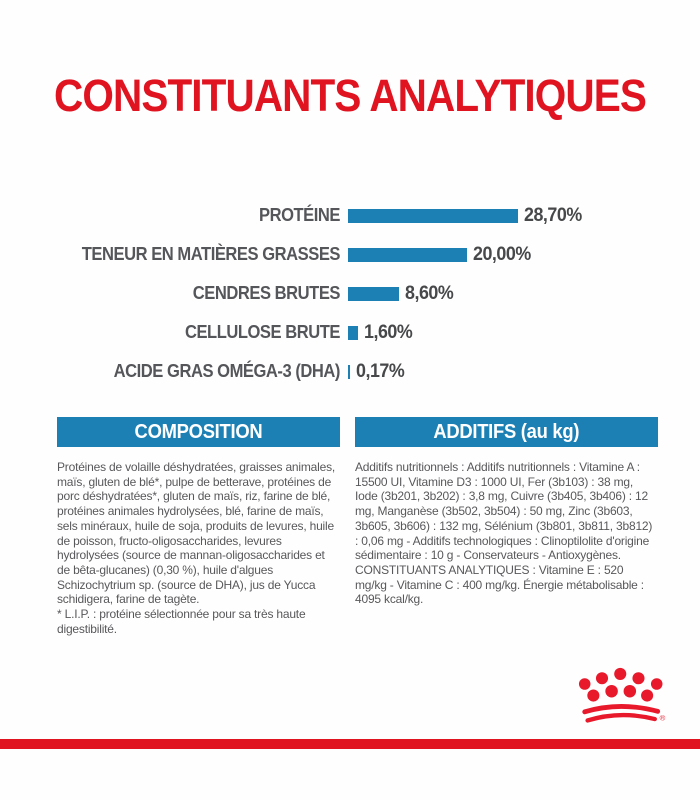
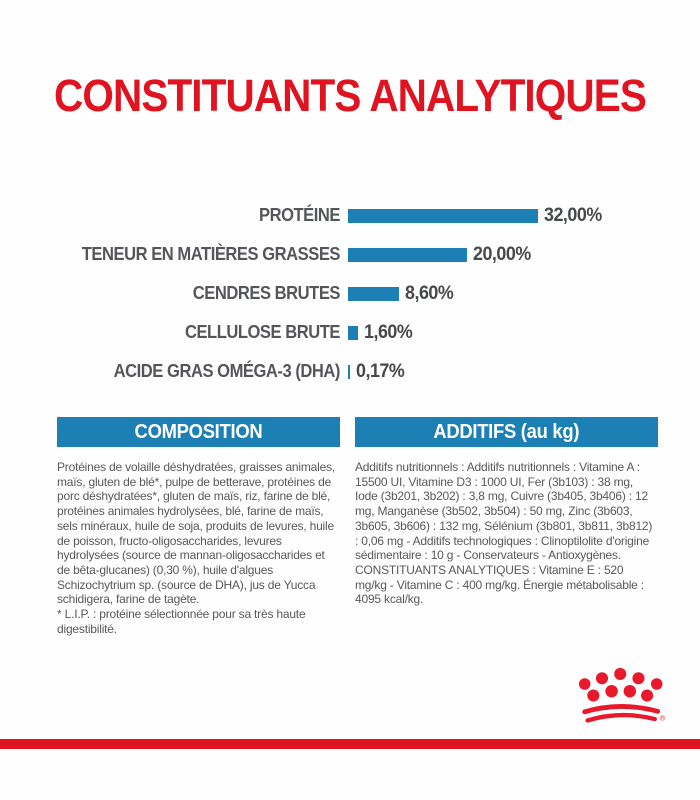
PROTÉINE: 28,70% -> 32,00%
